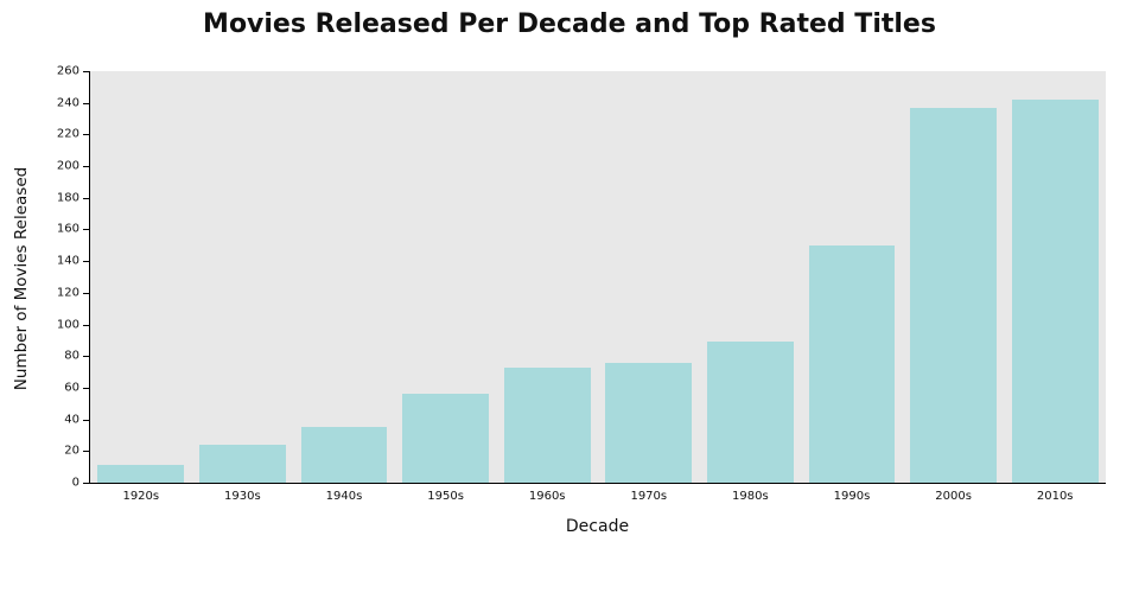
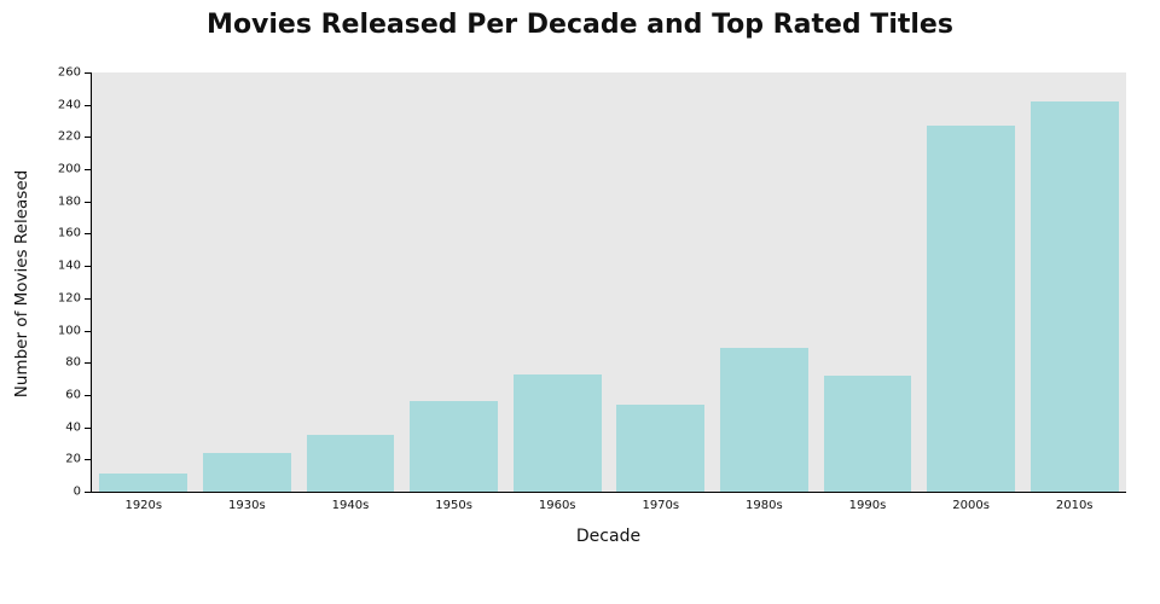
1970s: 76 -> 54
1990s: 150 -> 72
2000s: 237 -> 227
